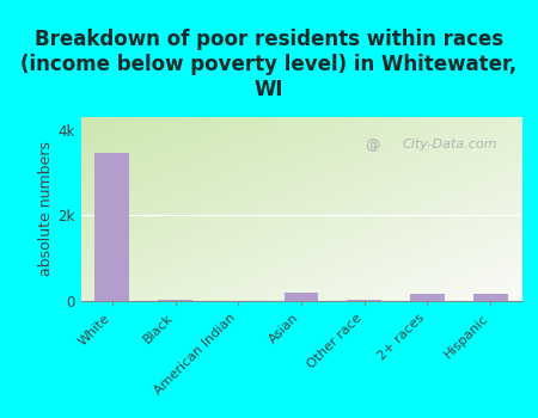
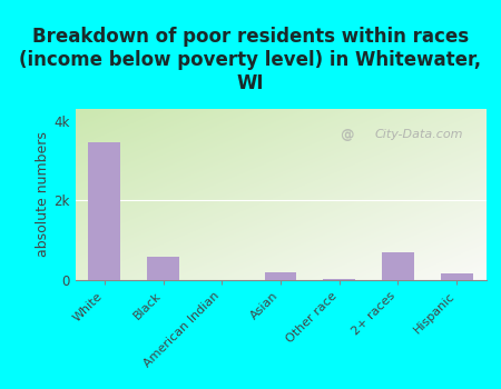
Black: 0.03k -> 0.60k
2+ races: 0.16k -> 0.70k
